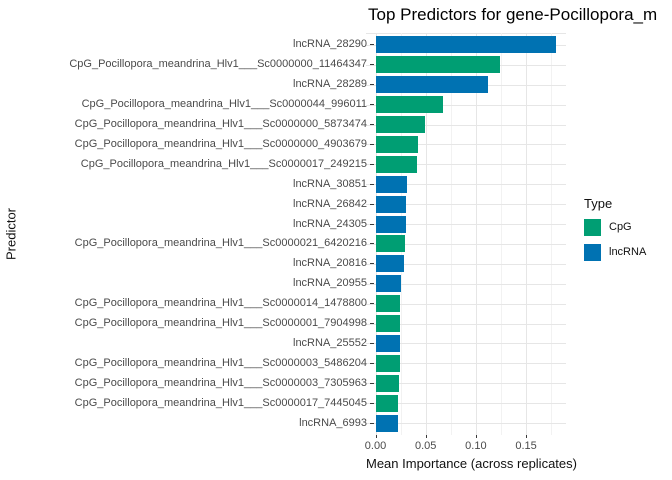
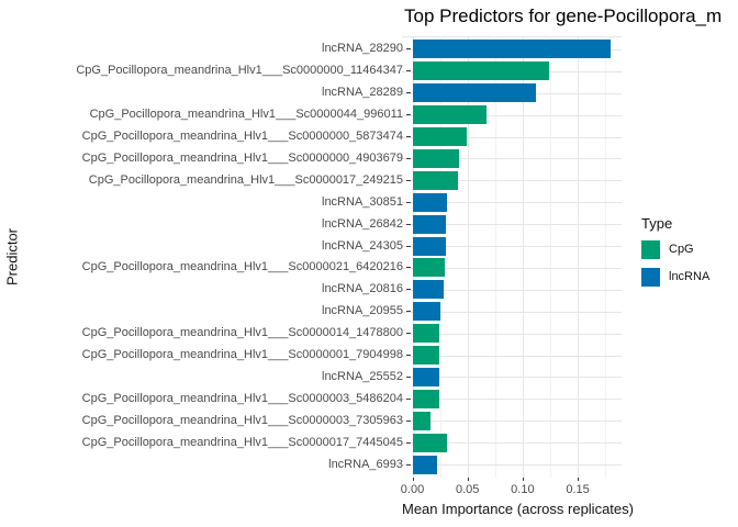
CpG_Pocillopora_meandrina_Hlv1___Sc0000003_7305963: 0.023 -> 0.016
CpG_Pocillopora_meandrina_Hlv1___Sc0000017_7445045: 0.022 -> 0.031
